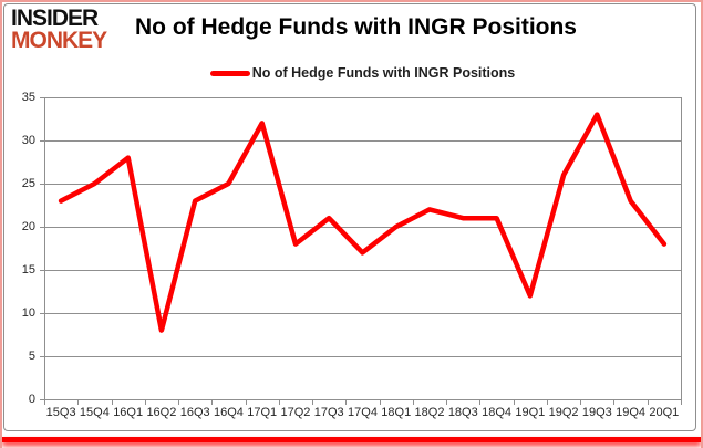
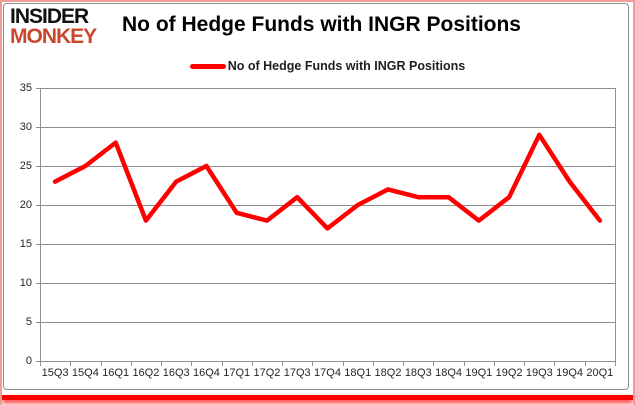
16Q2: 8 -> 18
17Q1: 32 -> 19
19Q1: 12 -> 18
19Q2: 26 -> 21
19Q3: 33 -> 29
